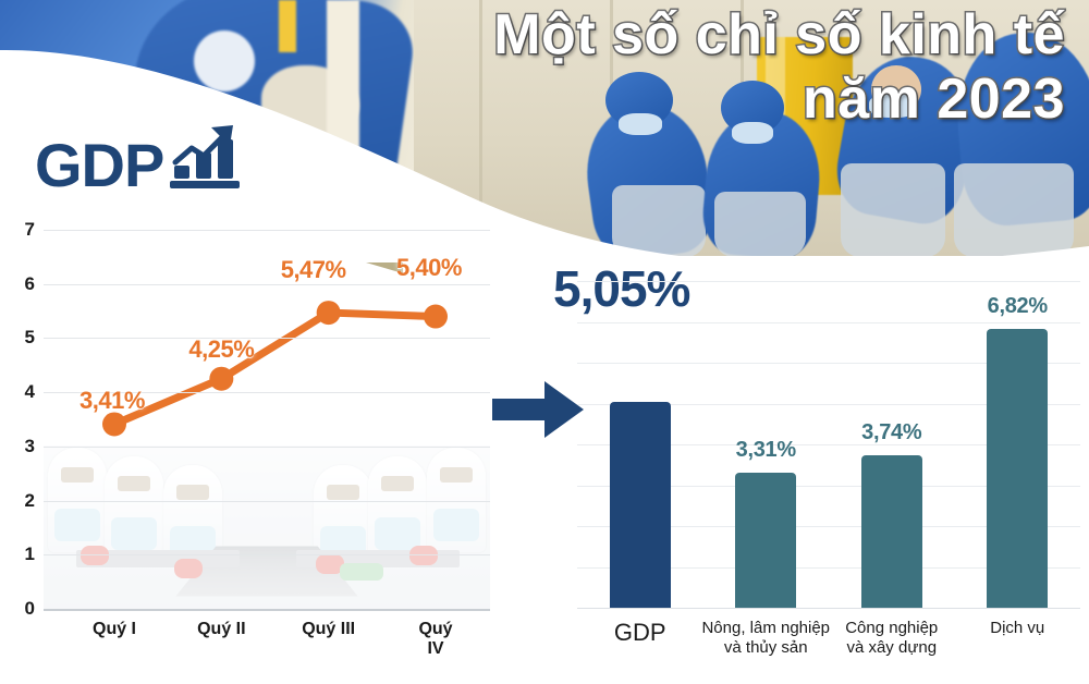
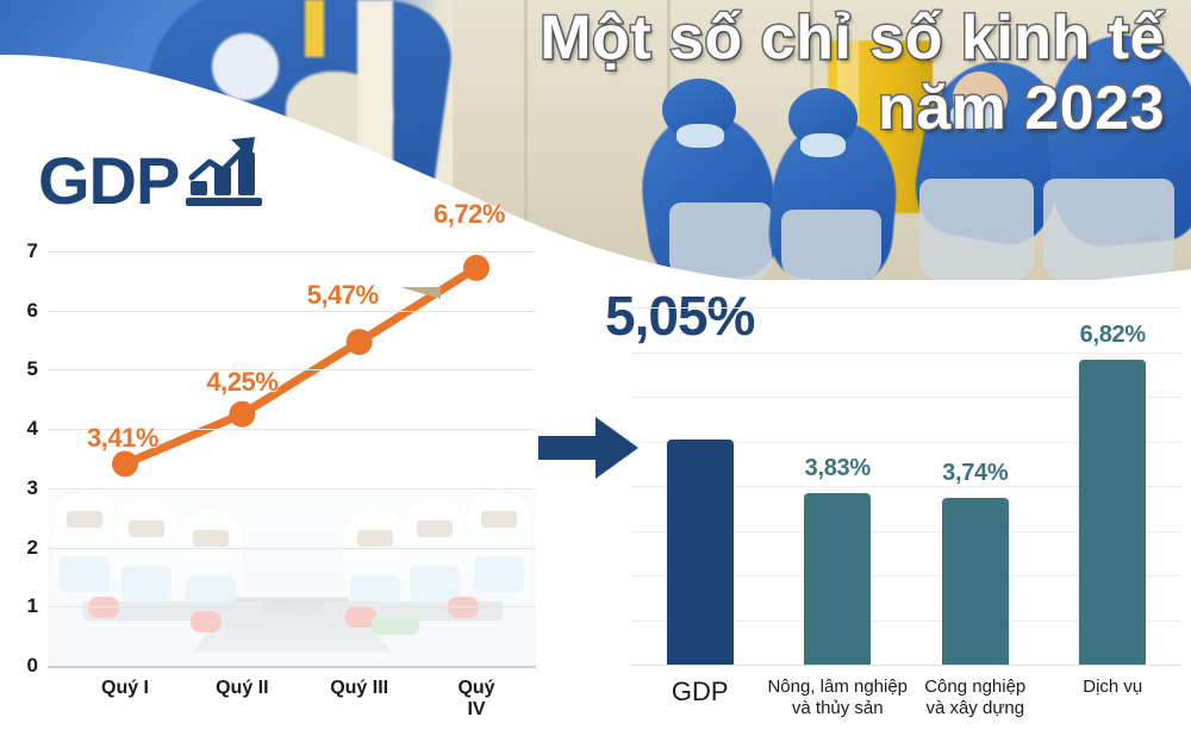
GDP/Quý IV: 5,40% -> 6,72%
5,05%/Nông, lâm nghiệp và thủy sản: 3,31% -> 3,83%
